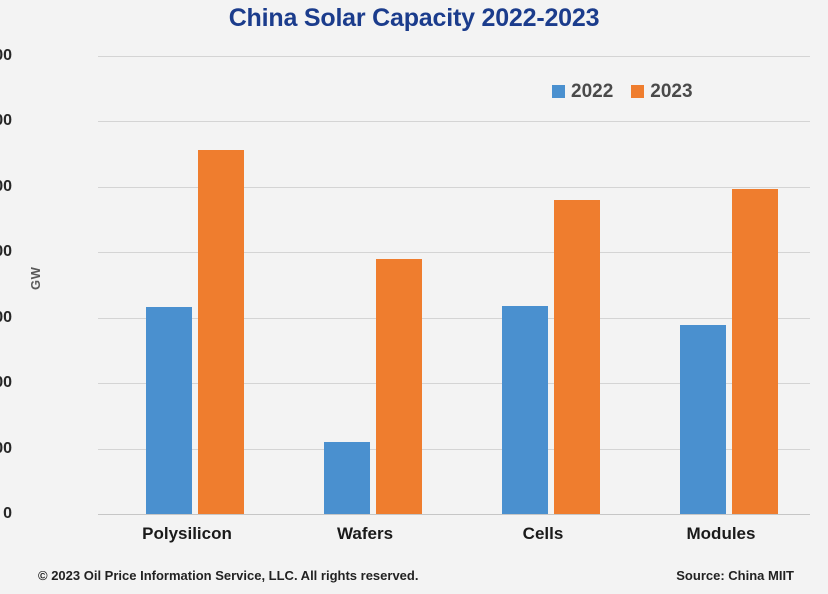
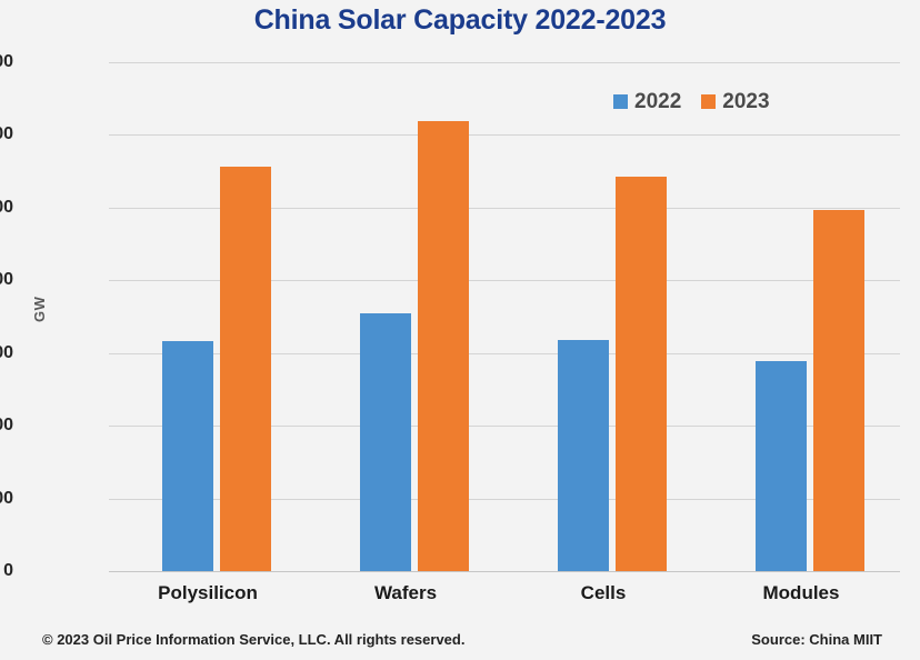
2022/Wafers: 110 -> 360
2023/Wafers: 390 -> 620
2023/Cells: 480 -> 540
